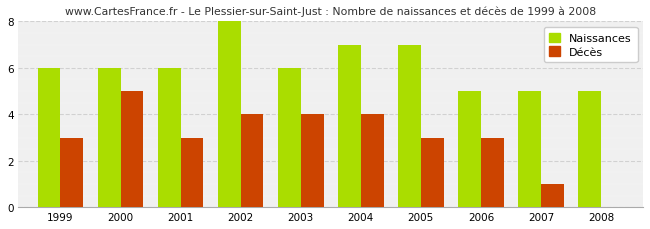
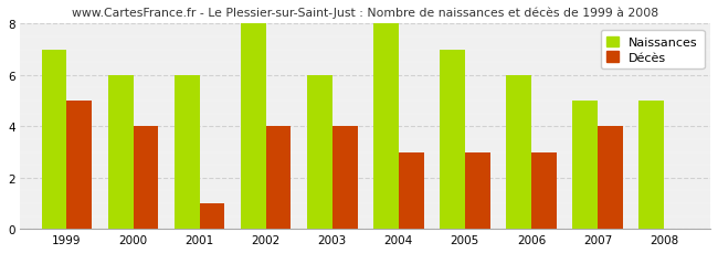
Naissances/1999: 6 -> 7
Décès/1999: 3 -> 5
Décès/2000: 5 -> 4
Décès/2001: 3 -> 1
Naissances/2004: 7 -> 8
Décès/2004: 4 -> 3
Naissances/2006: 5 -> 6
Décès/2007: 1 -> 4
